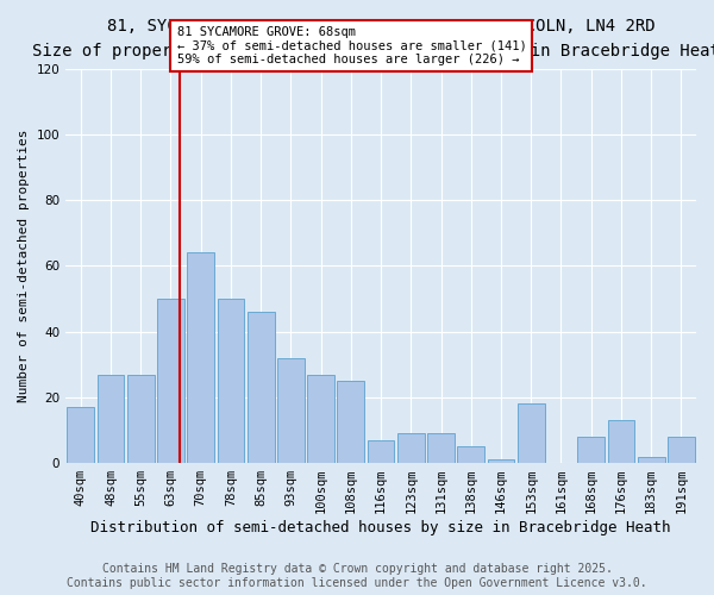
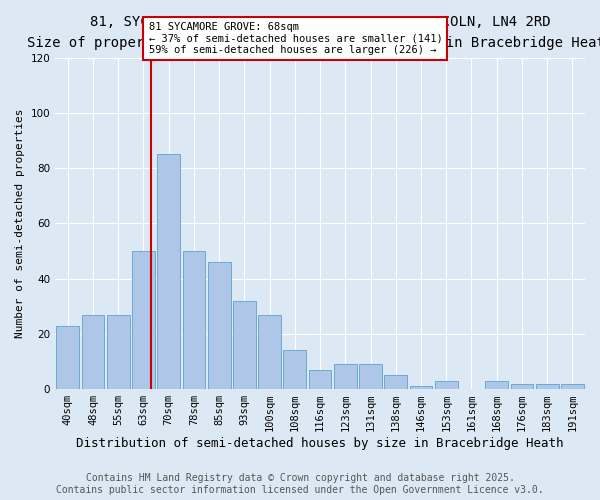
40sqm: 17 -> 23
70sqm: 64 -> 85
108sqm: 25 -> 14
153sqm: 18 -> 3
168sqm: 8 -> 3
176sqm: 13 -> 2
191sqm: 8 -> 2
